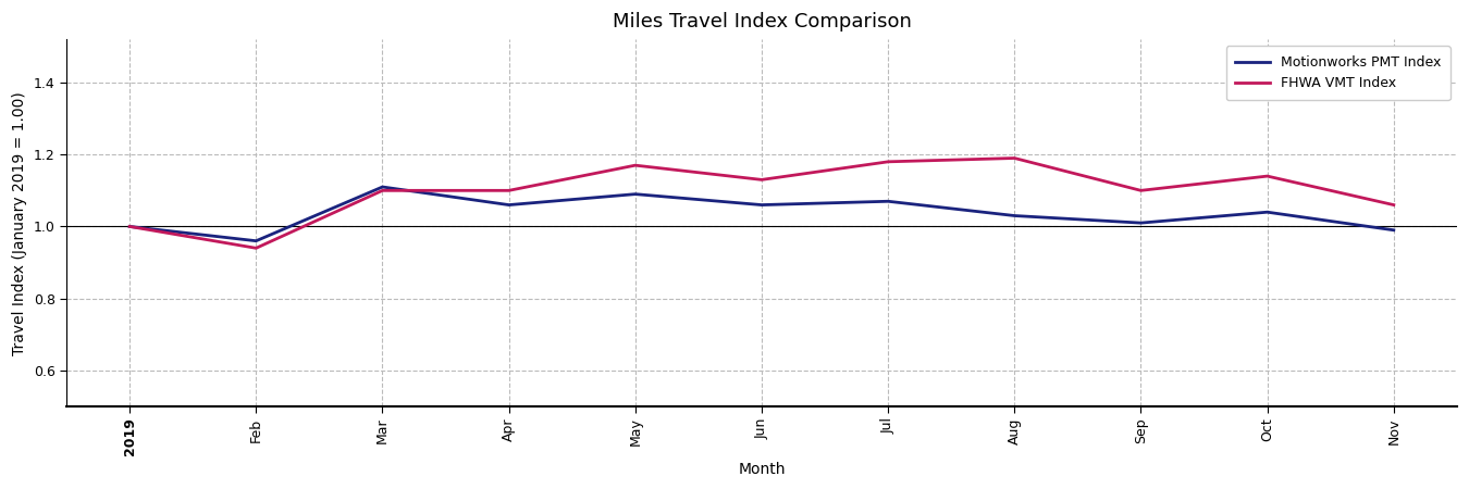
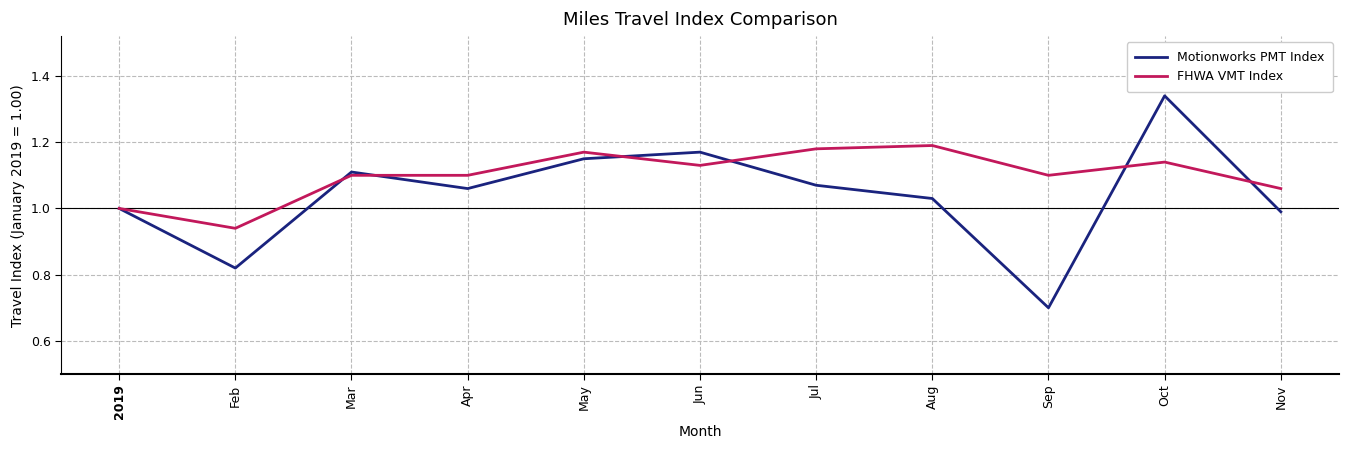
Motionworks PMT Index/Feb: 0.96 -> 0.82
Motionworks PMT Index/May: 1.09 -> 1.15
Motionworks PMT Index/Jun: 1.06 -> 1.17
Motionworks PMT Index/Sep: 1.01 -> 0.70
Motionworks PMT Index/Oct: 1.04 -> 1.34
